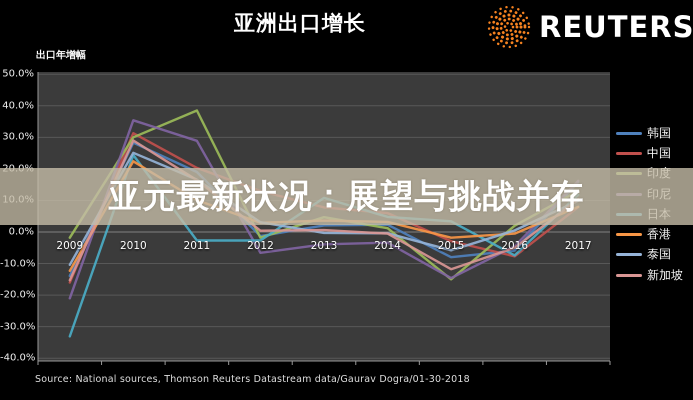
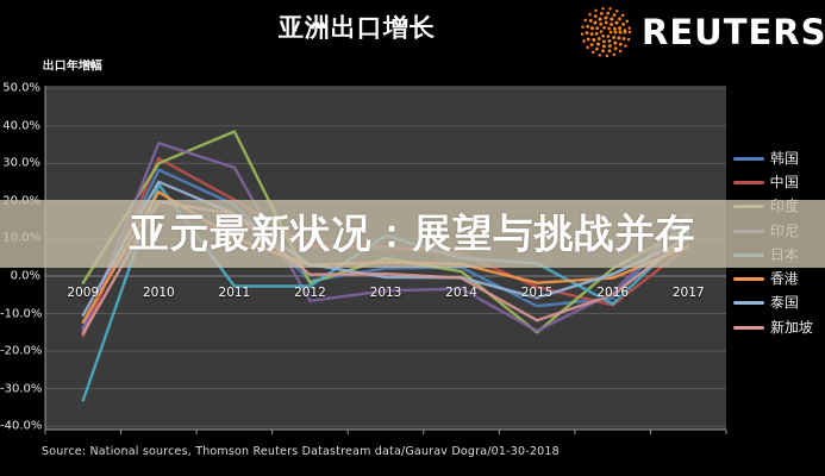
印尼/2009: -21% -> -15%
新加坡/2010: 29% -> 20%
中国/2012: 13% -> 8%
